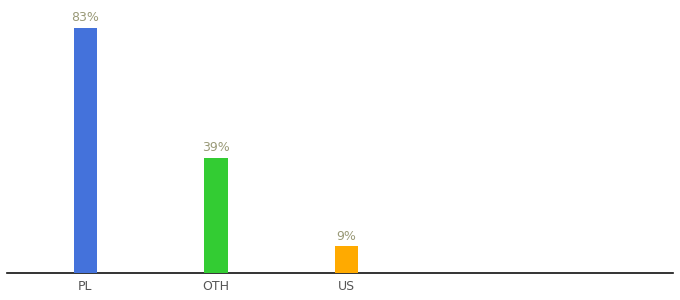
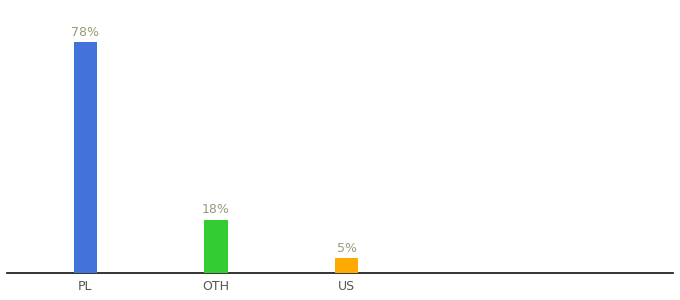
PL: 83% -> 78%
OTH: 39% -> 18%
US: 9% -> 5%
